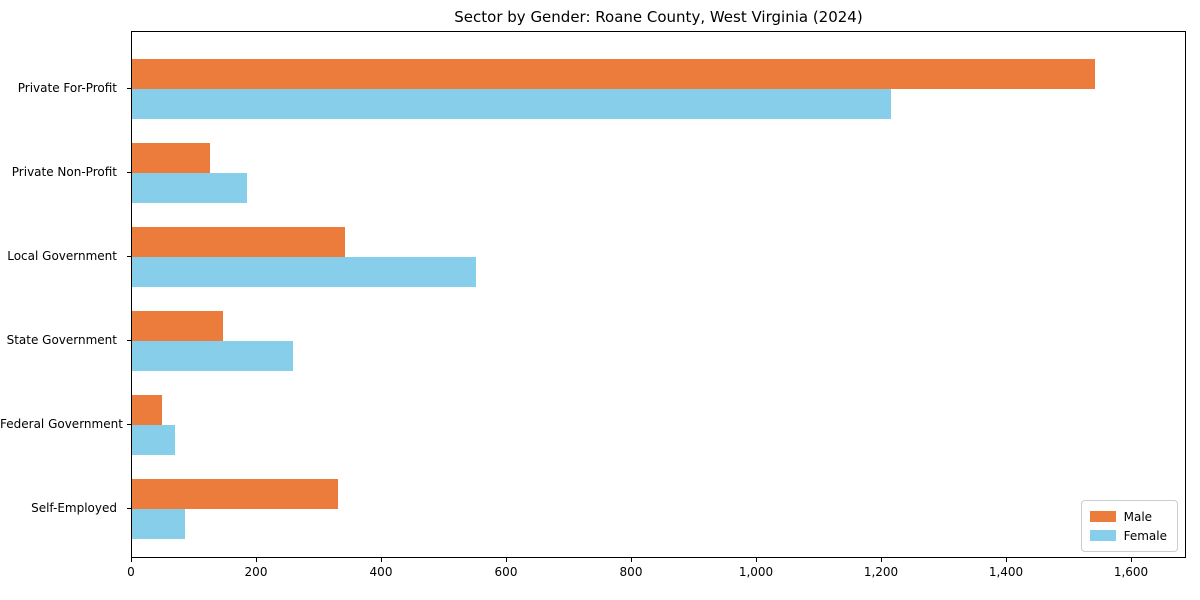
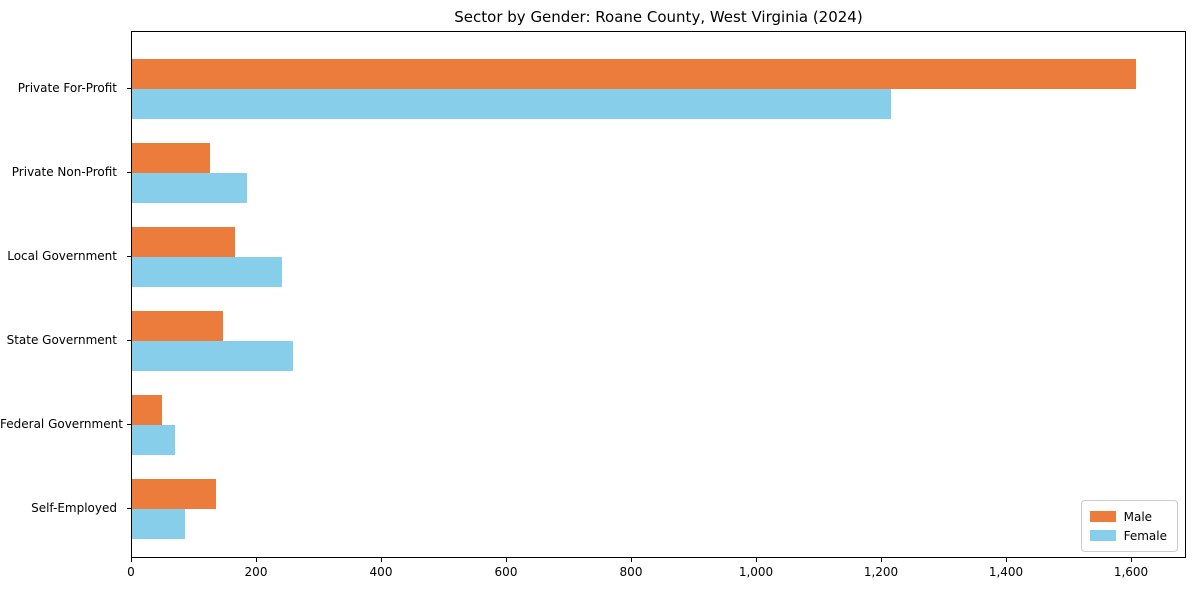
Male/Private For-Profit: 1540 -> 1610
Male/Local Government: 340 -> 160
Female/Local Government: 550 -> 240
Male/Self-Employed: 330 -> 140
